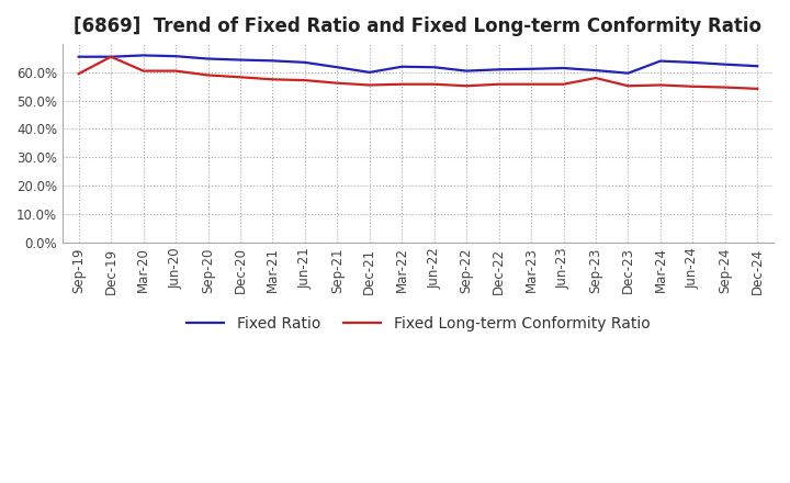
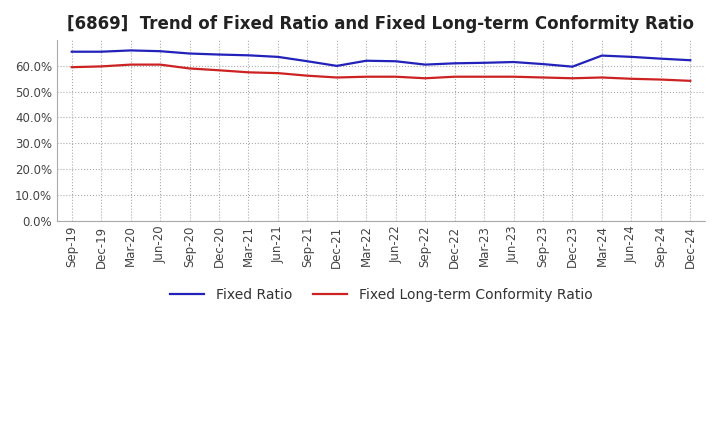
Fixed Long-term Conformity Ratio/Dec-19: 65.5% -> 59.8%
Fixed Long-term Conformity Ratio/Sep-23: 58.0% -> 55.5%
